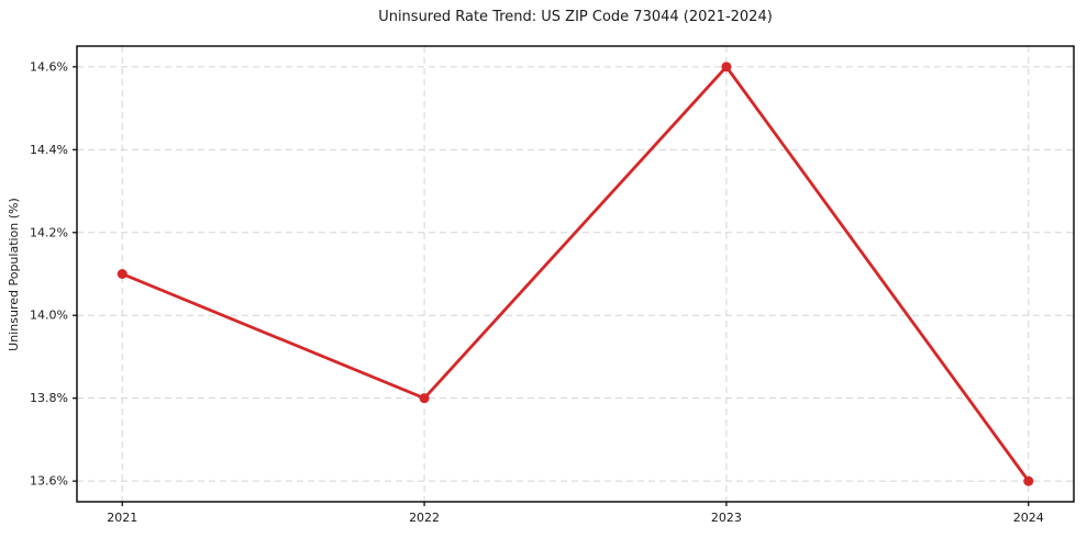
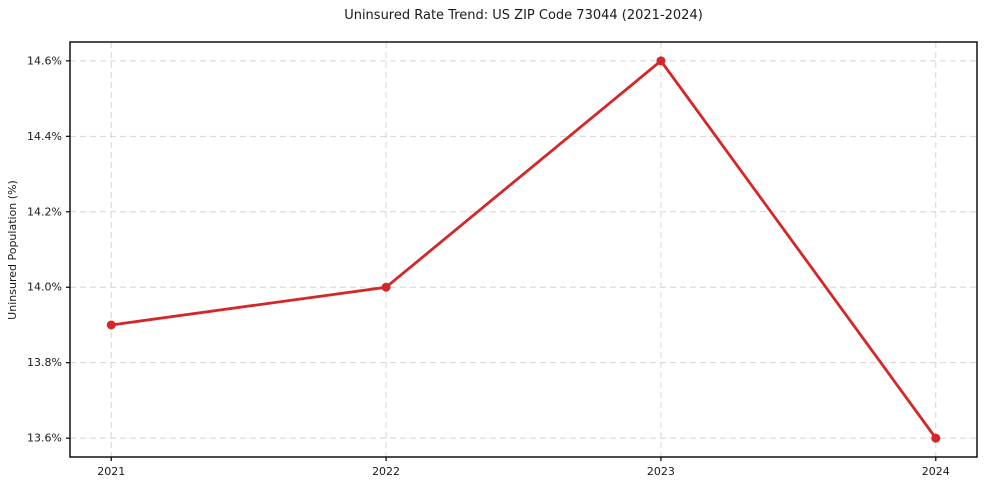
2021: 14.1% -> 13.9%
2022: 13.8% -> 14.0%
